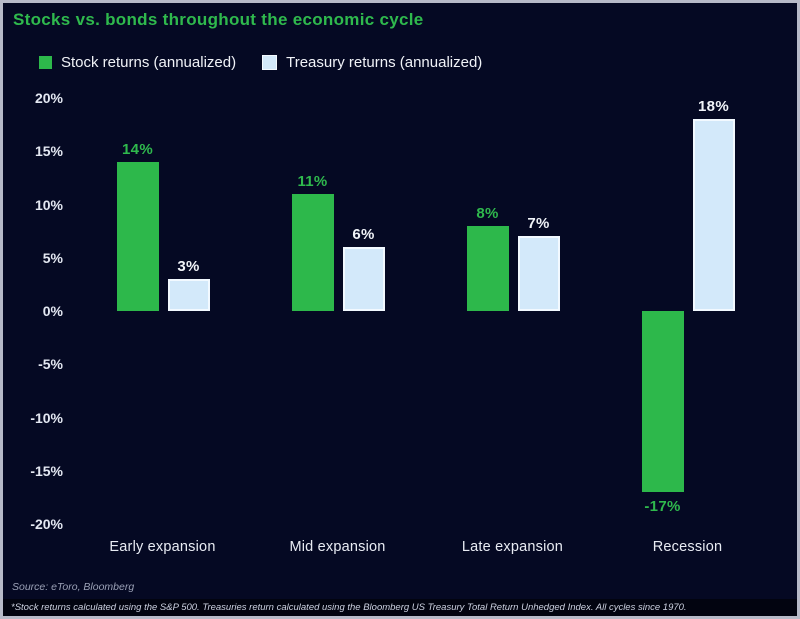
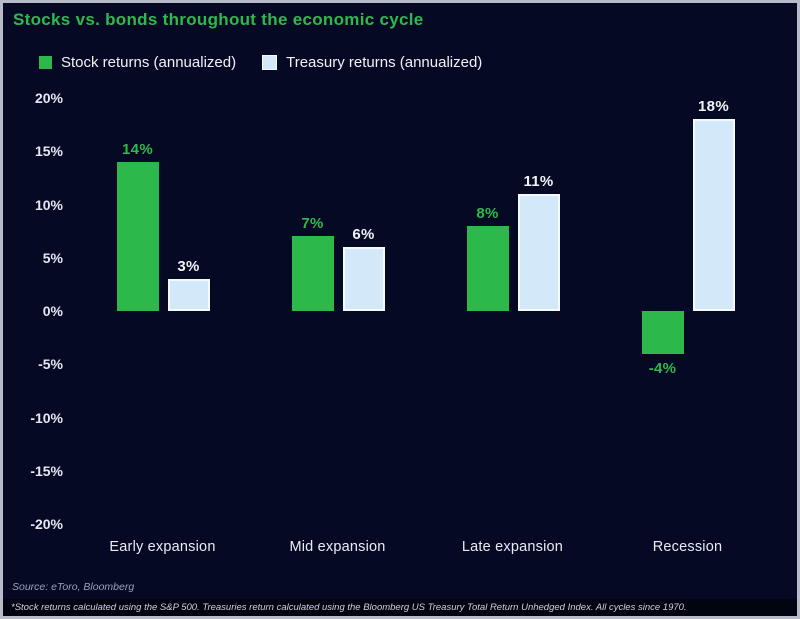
Stock returns (annualized)/Mid expansion: 11% -> 7%
Treasury returns (annualized)/Late expansion: 7% -> 11%
Stock returns (annualized)/Recession: -17% -> -4%
